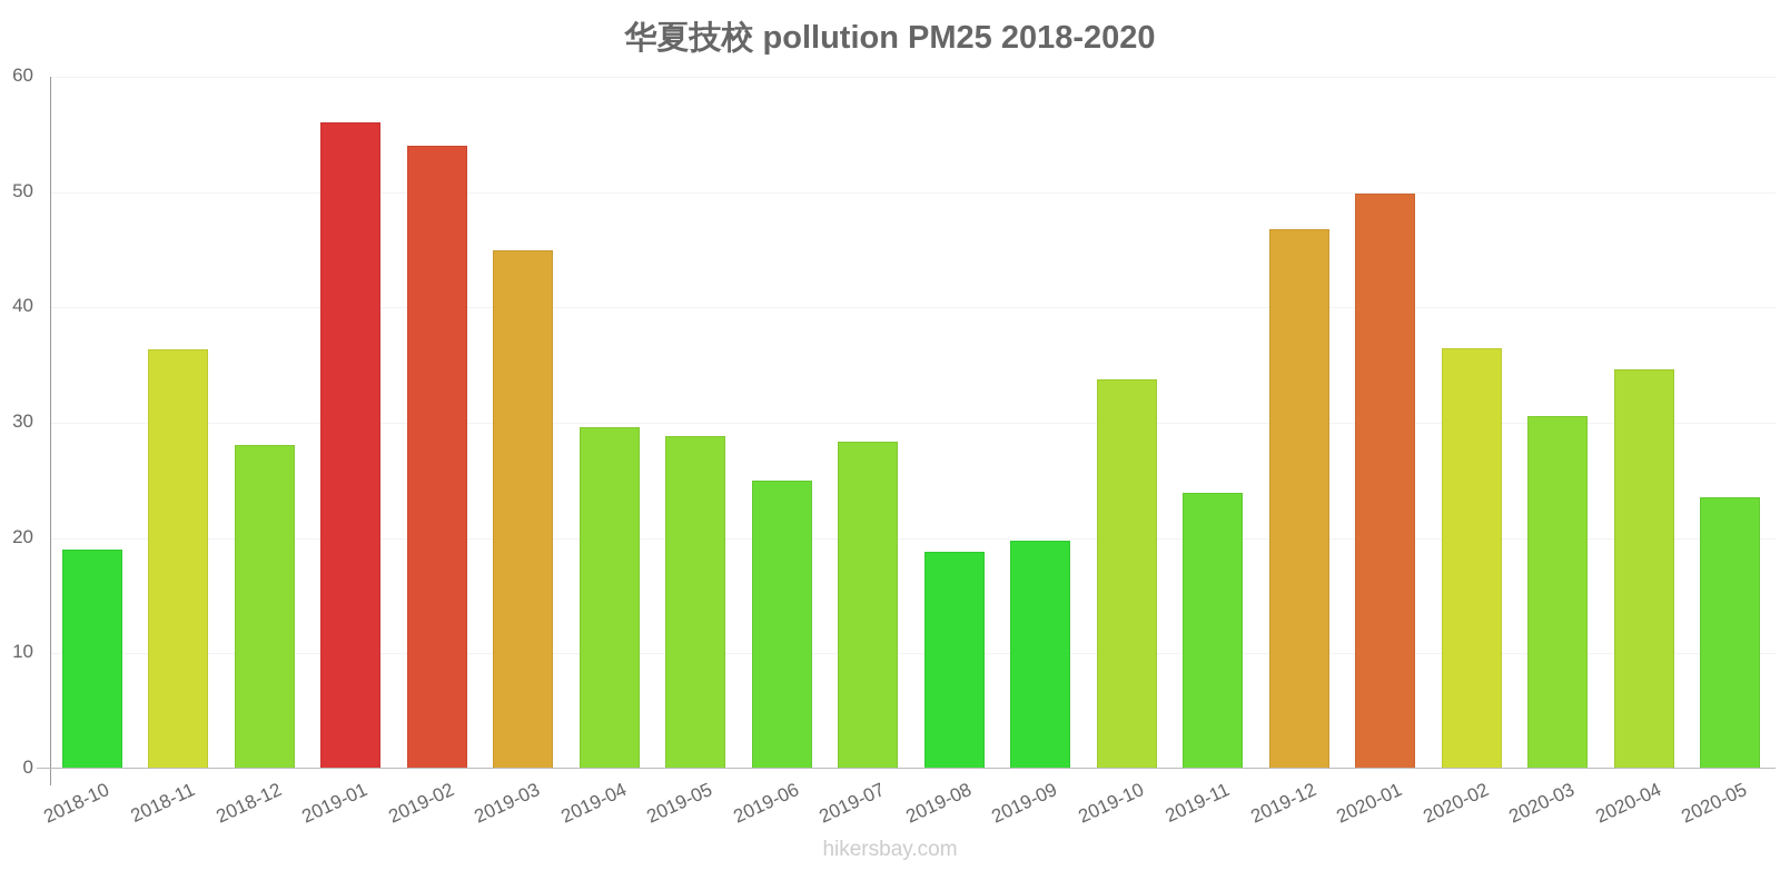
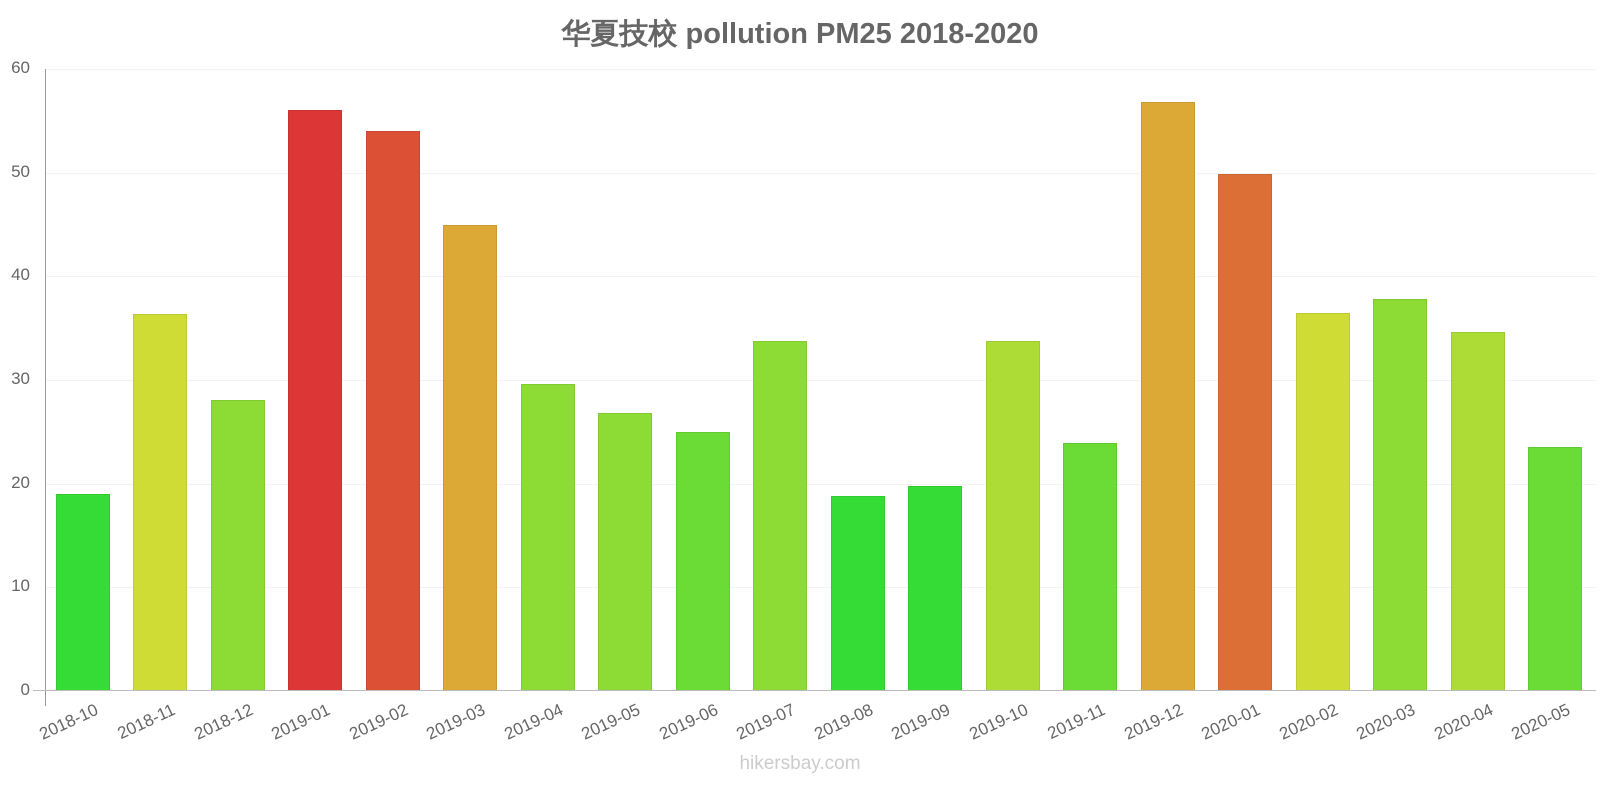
2019-05: 28.8 -> 26.8
2019-07: 28.4 -> 33.8
2019-12: 46.8 -> 56.8
2020-03: 30.6 -> 37.8
